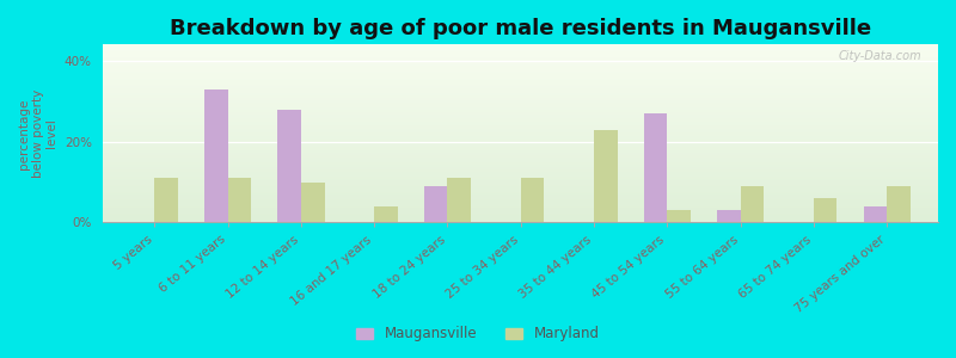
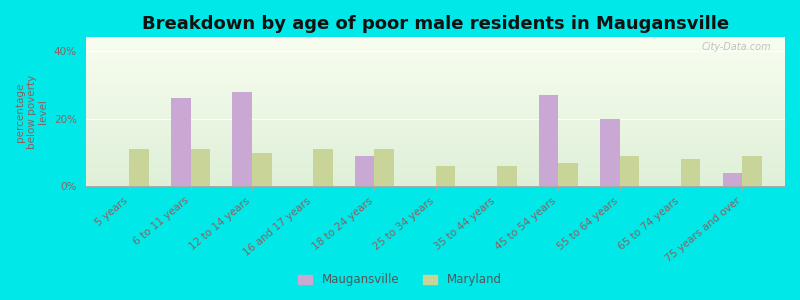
Maugansville/6 to 11 years: 33% -> 26%
Maryland/16 and 17 years: 4% -> 11%
Maryland/25 to 34 years: 11% -> 6%
Maryland/35 to 44 years: 23% -> 6%
Maryland/45 to 54 years: 3% -> 7%
Maugansville/55 to 64 years: 3% -> 20%
Maryland/65 to 74 years: 6% -> 8%
